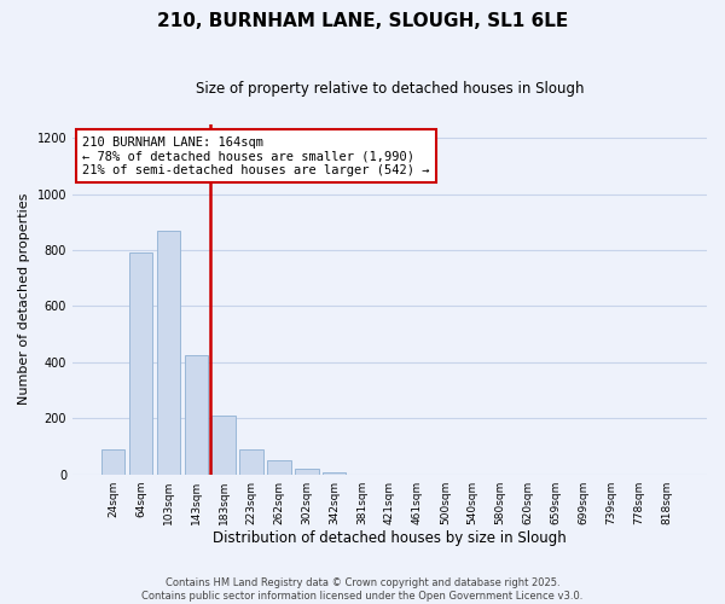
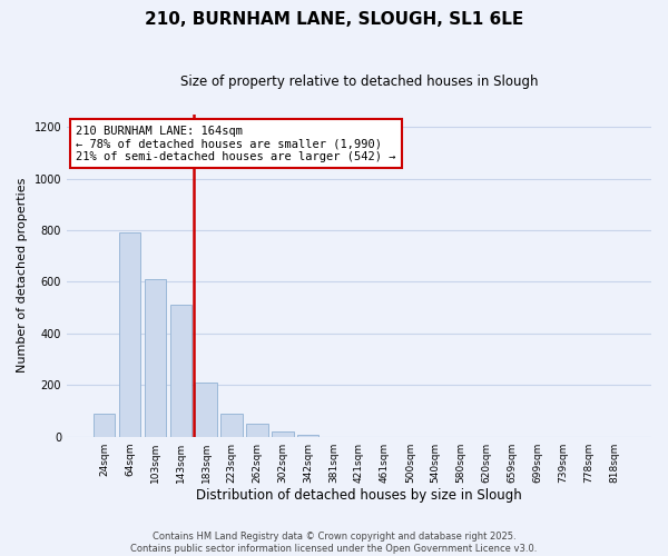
103sqm: 870 -> 610
143sqm: 425 -> 510
